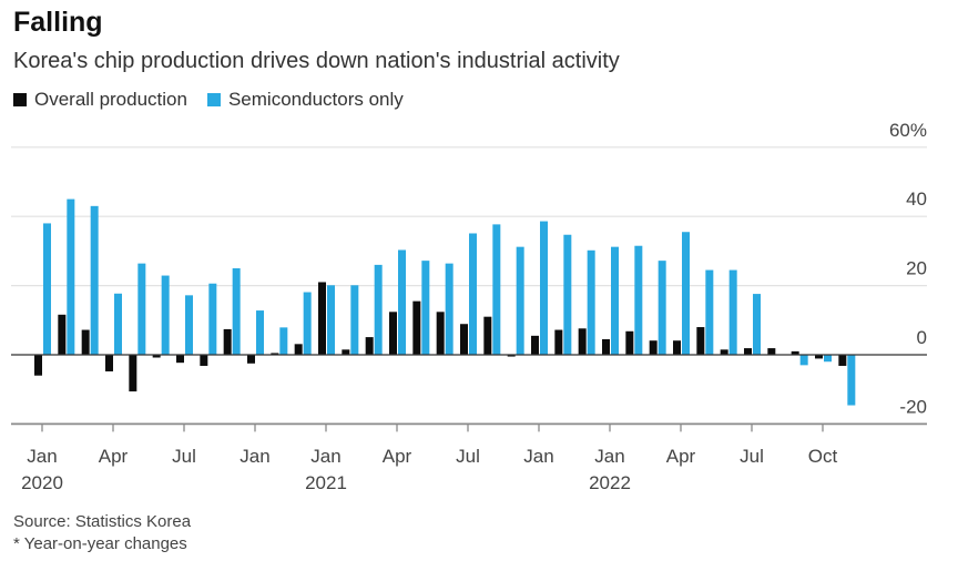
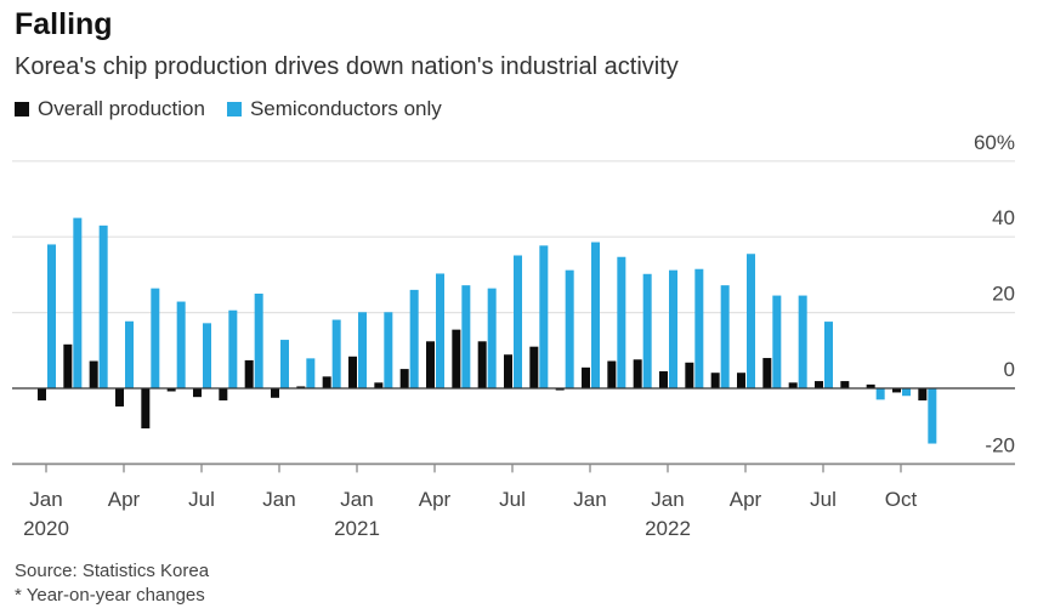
Overall production/Jan 2020: -6% -> -3%
Overall production/Jan 2021: 21% -> 8%
